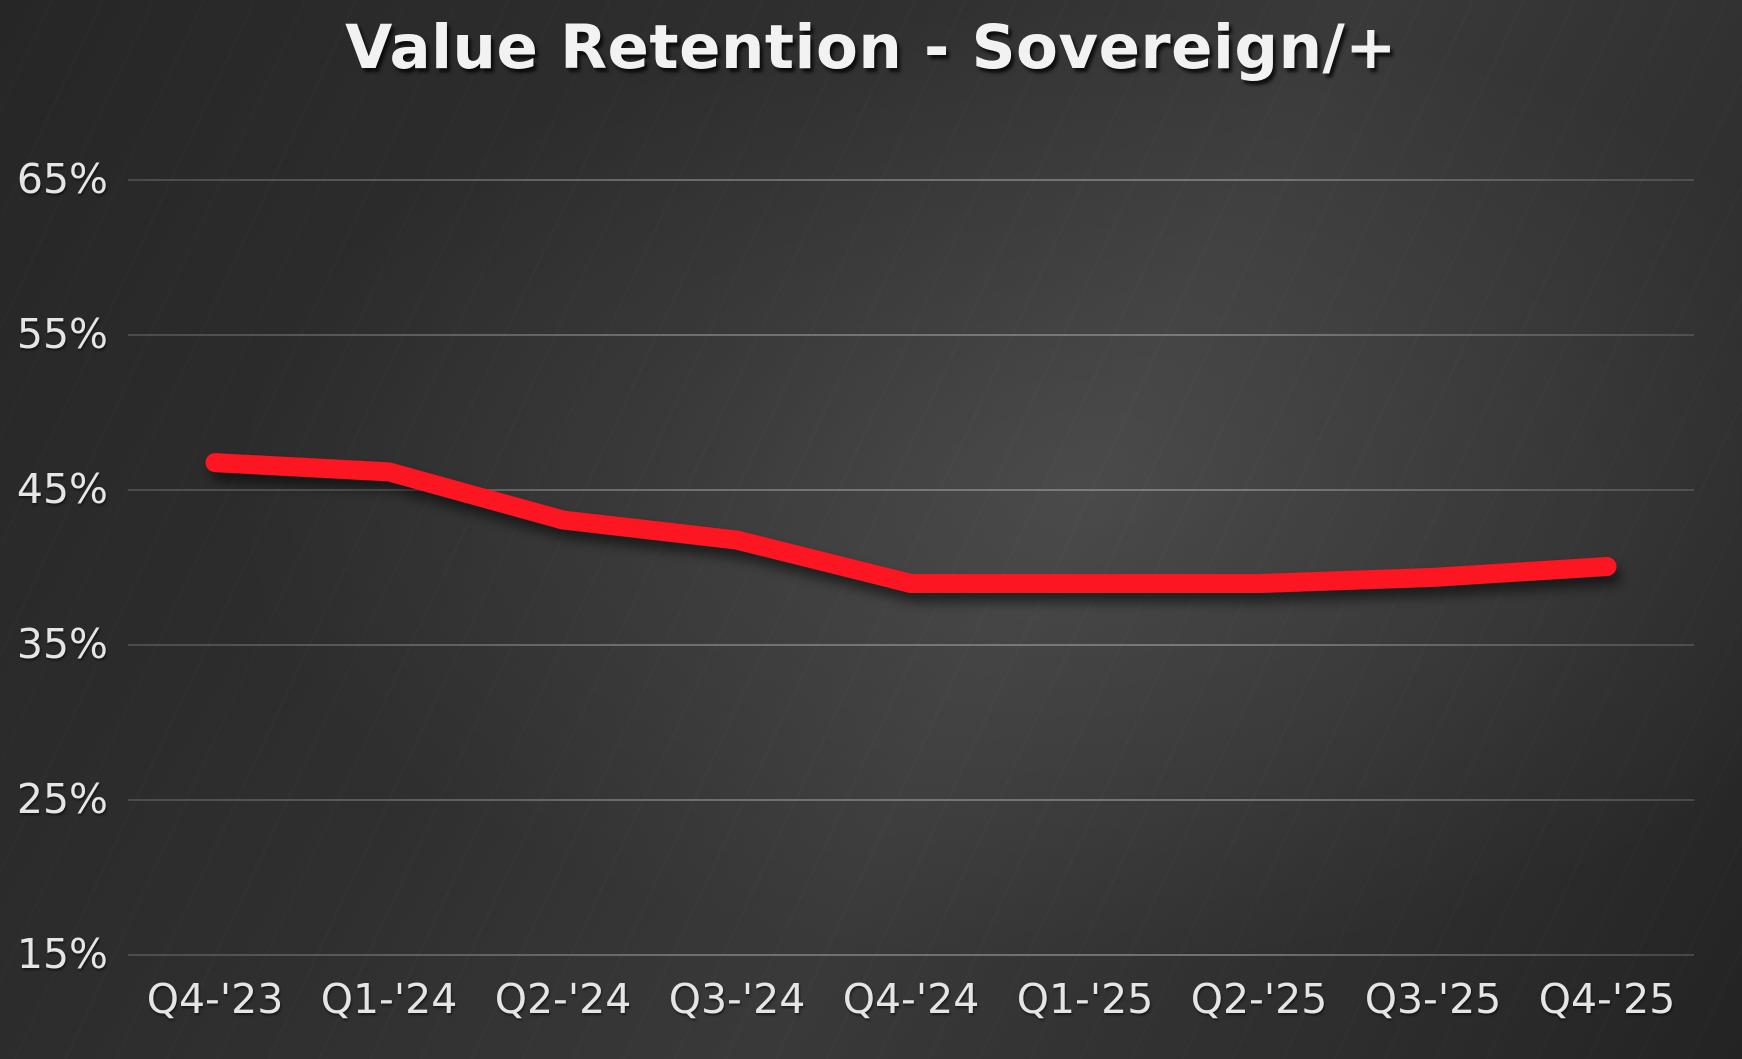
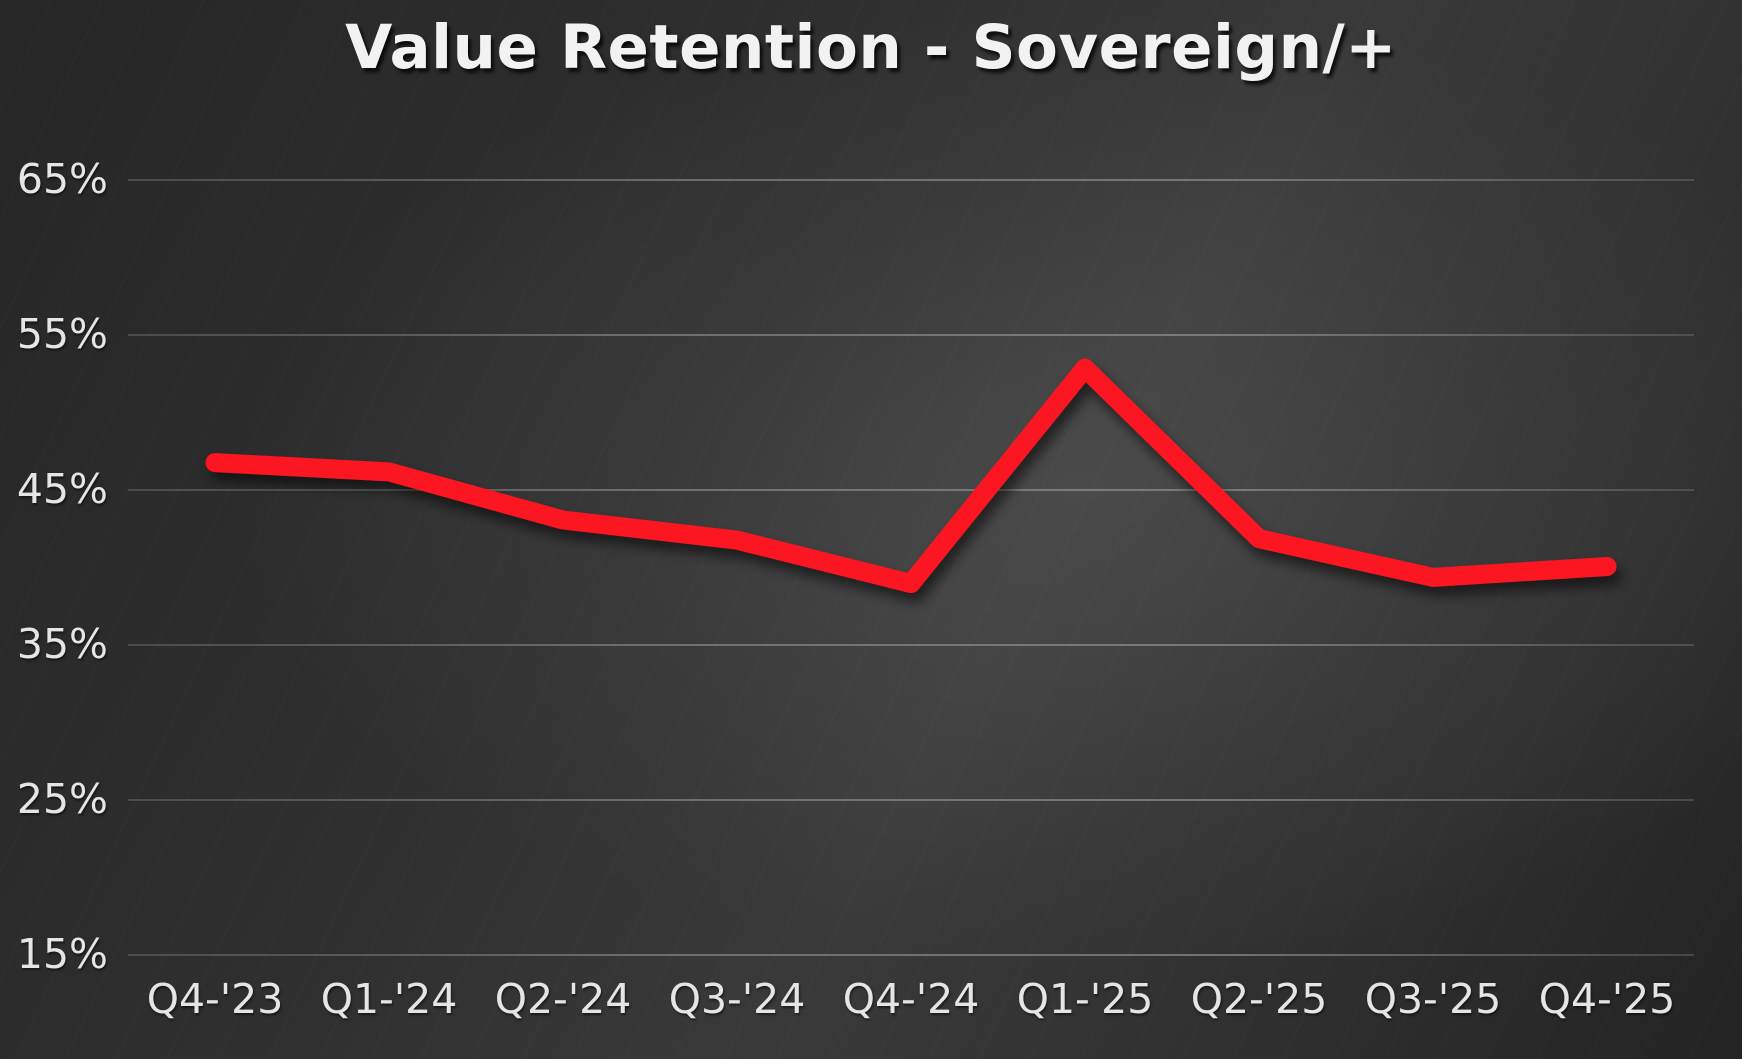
Q1-'25: 38.9% -> 52.8%
Q2-'25: 38.9% -> 41.8%
